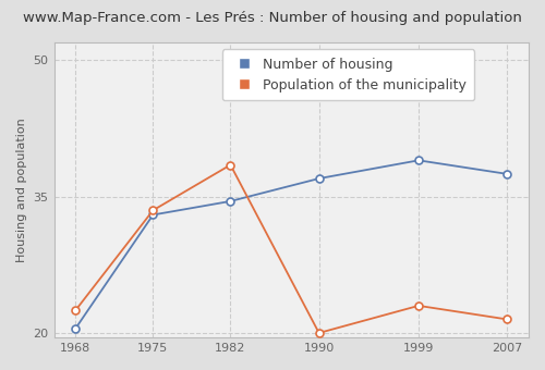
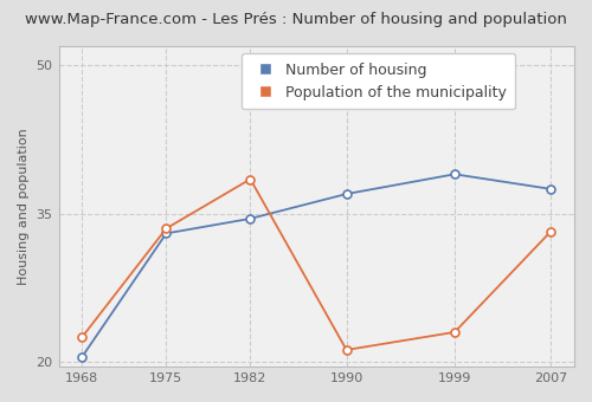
Population of the municipality/1990: 20.0 -> 21.2
Population of the municipality/2007: 21.5 -> 33.2
